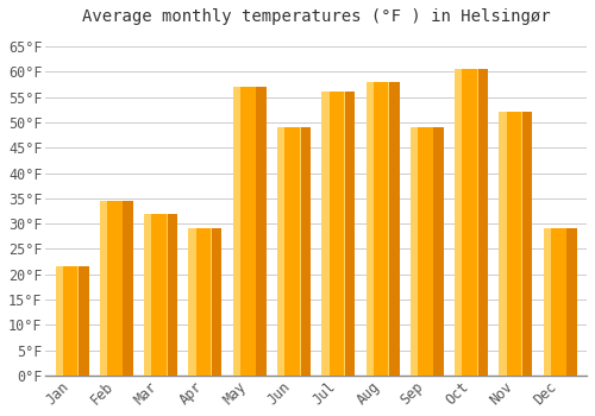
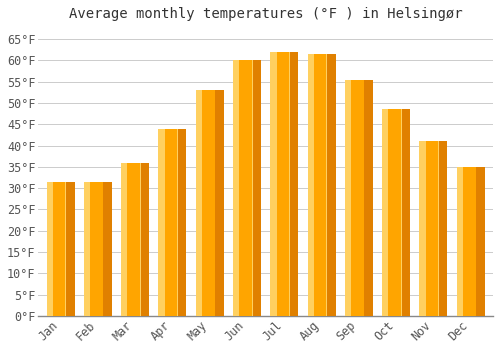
Jan: 21.5°F -> 31.5°F
Feb: 34.5°F -> 31.5°F
Mar: 32.0°F -> 36.0°F
Apr: 29.0°F -> 44.0°F
May: 57.0°F -> 53.0°F
Jun: 49.0°F -> 60.0°F
Jul: 56.0°F -> 62.0°F
Aug: 58.0°F -> 61.5°F
Sep: 49.0°F -> 55.5°F
Oct: 60.5°F -> 48.5°F
Nov: 52.0°F -> 41.0°F
Dec: 29.0°F -> 35.0°F
